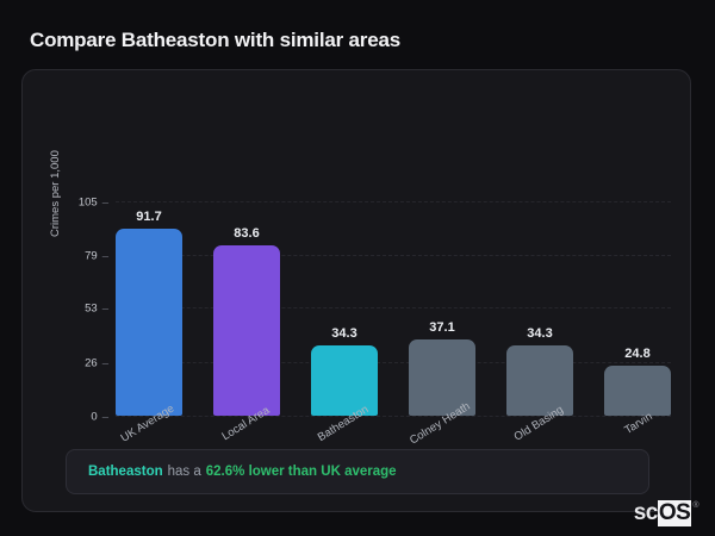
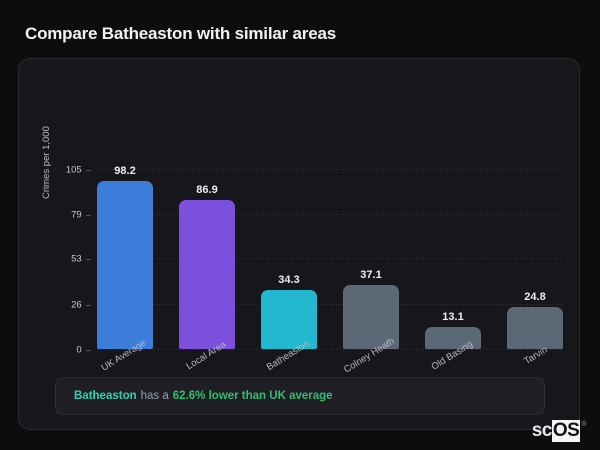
UK Average: 91.7 -> 98.2
Local Area: 83.6 -> 86.9
Old Basing: 34.3 -> 13.1
